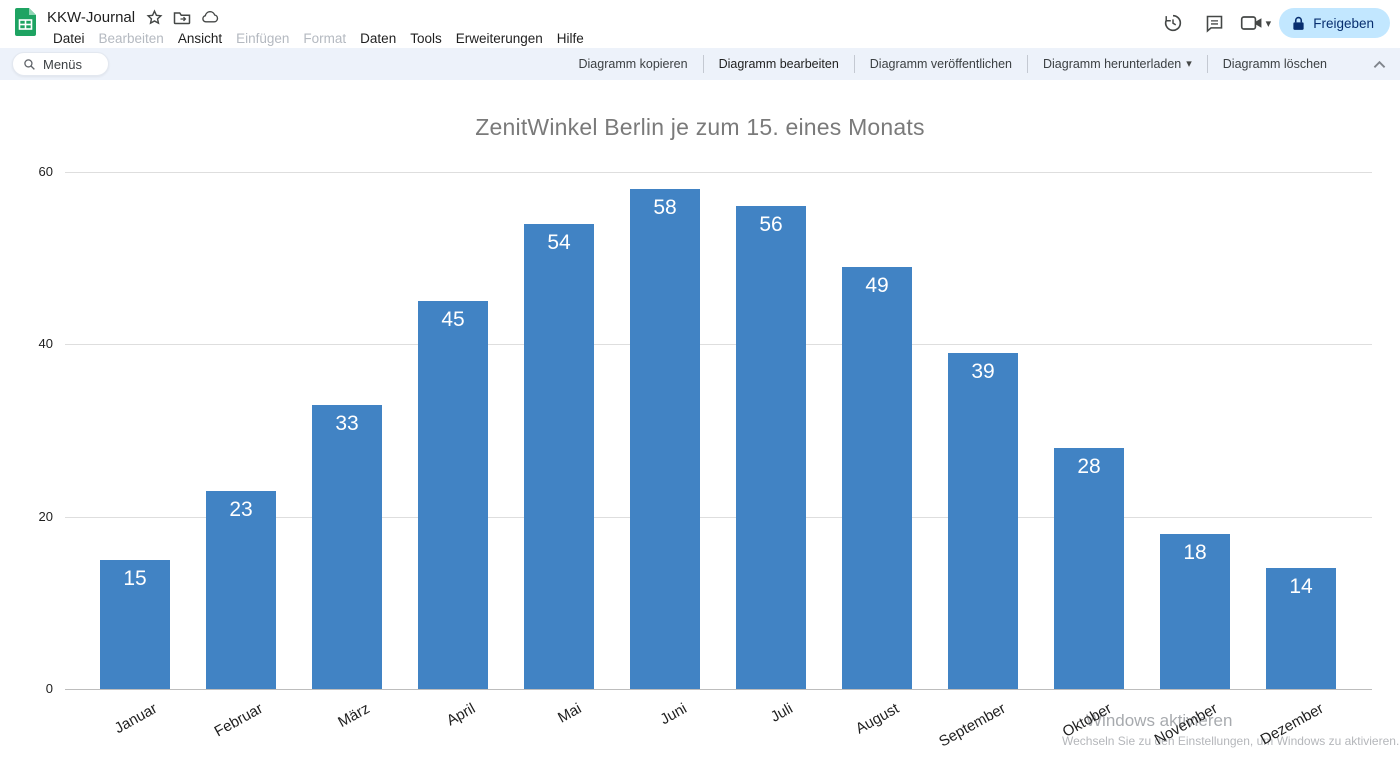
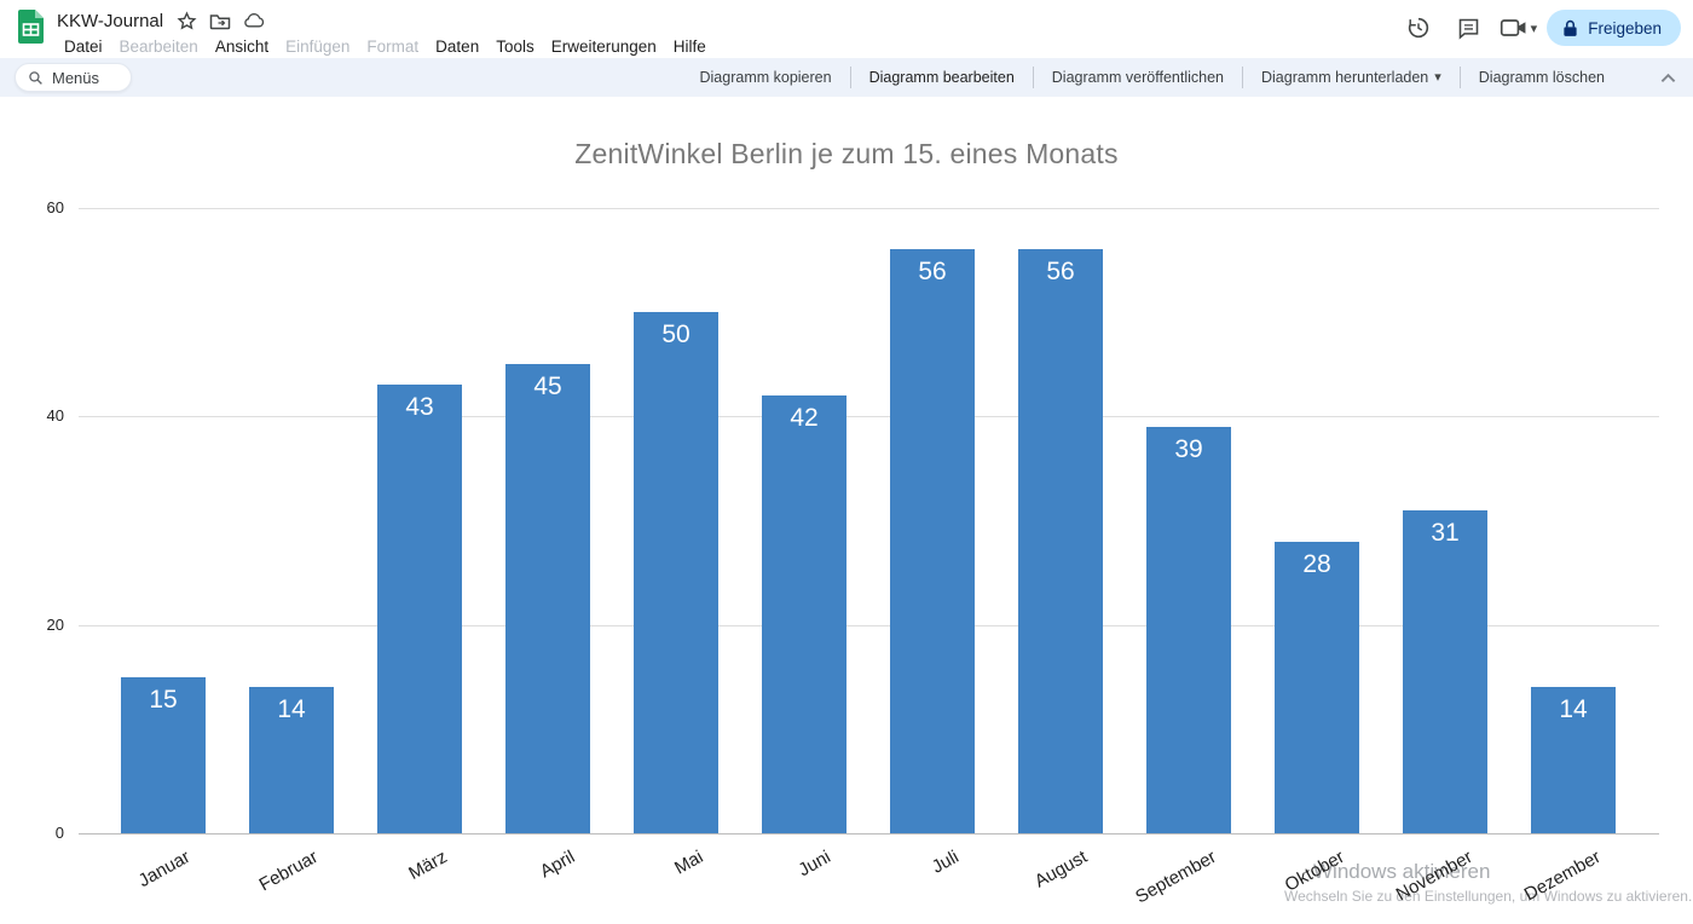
Februar: 23 -> 14
März: 33 -> 43
Mai: 54 -> 50
Juni: 58 -> 42
August: 49 -> 56
November: 18 -> 31
